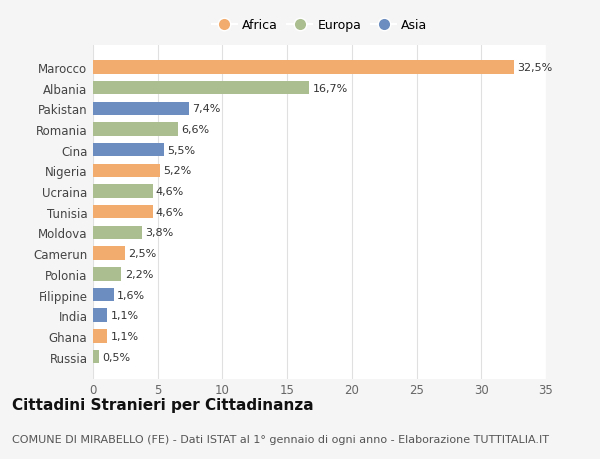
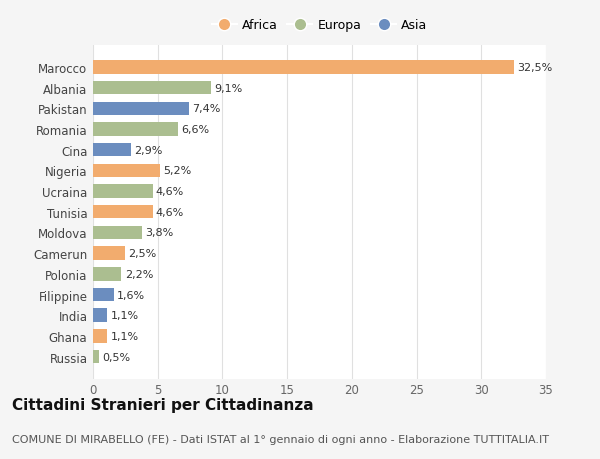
Albania: 16,7% -> 9,1%
Cina: 5,5% -> 2,9%
